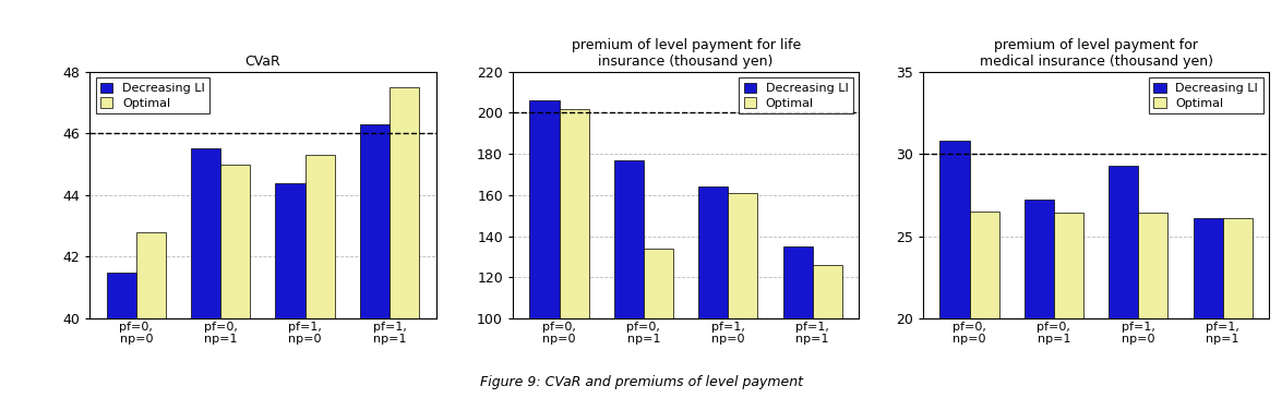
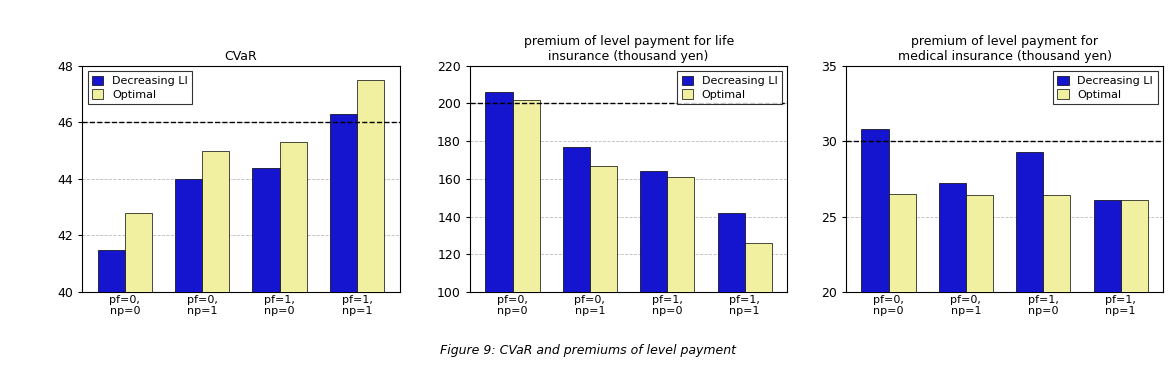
CVaR/Decreasing LI/pf=0, np=1: 45.5 -> 44.0
premium of level payment for life insurance (thousand yen)/Optimal/pf=0, np=1: 134 -> 167
premium of level payment for life insurance (thousand yen)/Decreasing LI/pf=1, np=1: 135 -> 142
